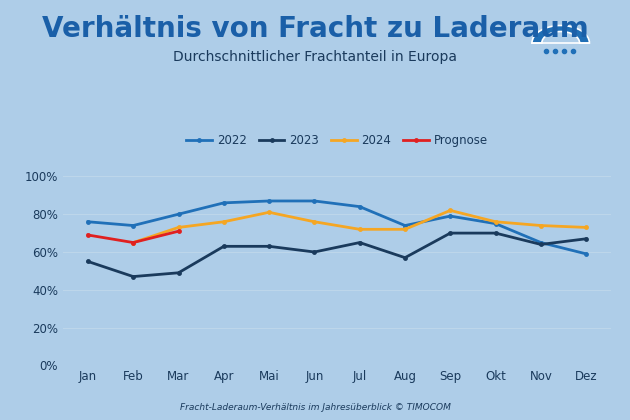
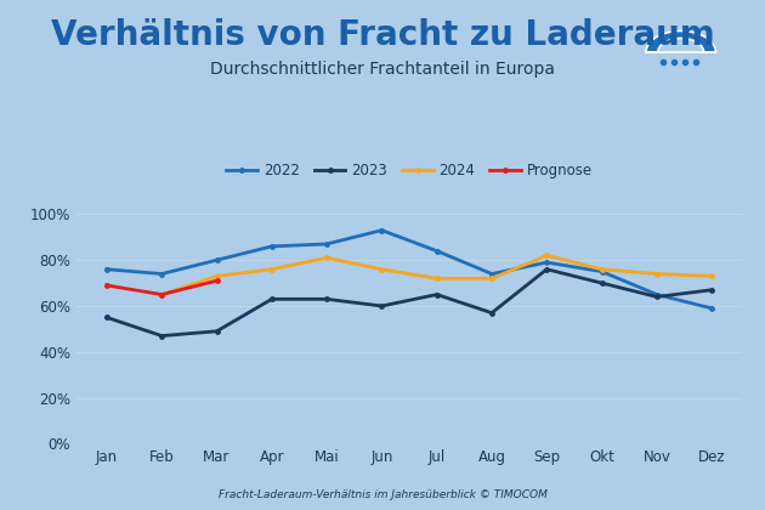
2022/Jun: 87% -> 93%
2023/Sep: 70% -> 76%
